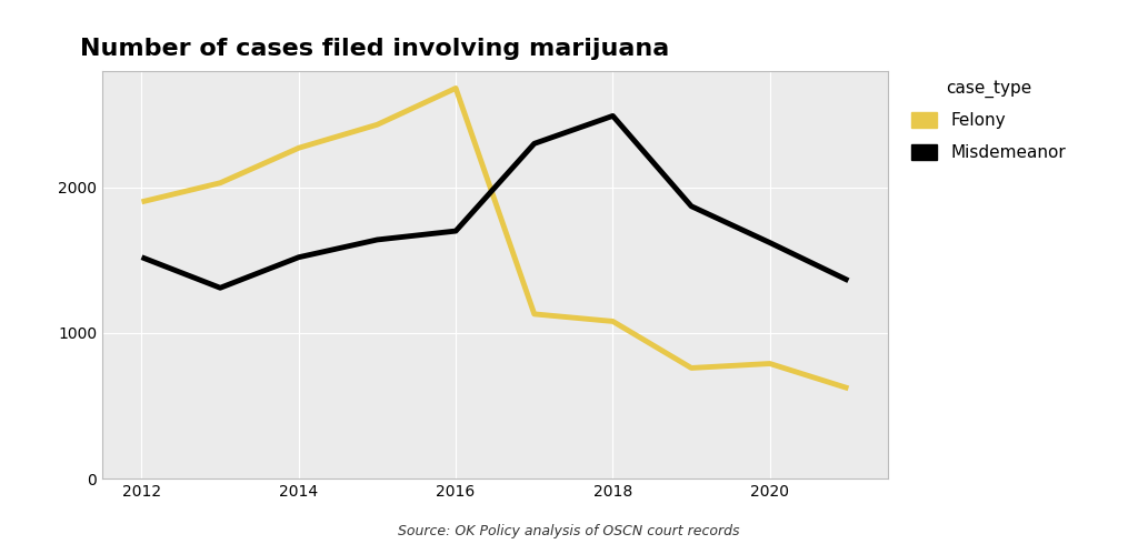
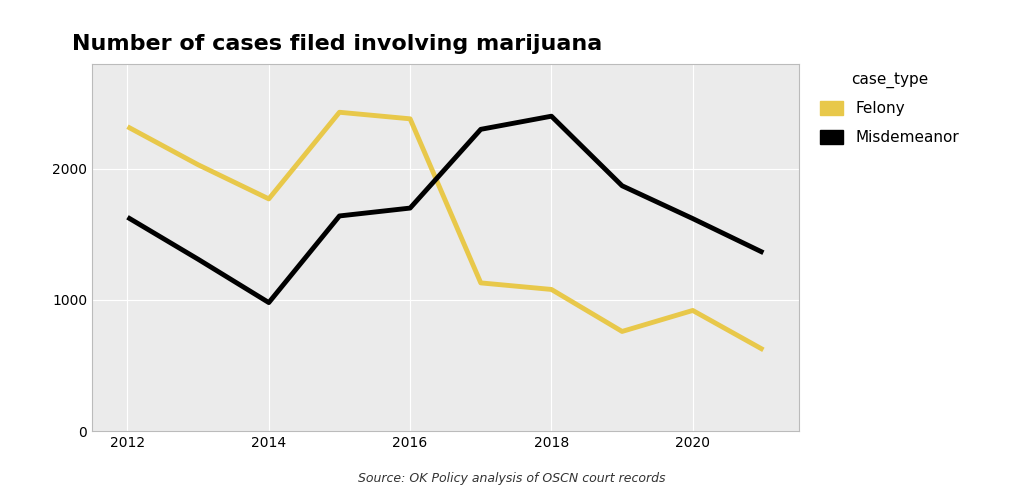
Felony/2012: 1900 -> 2320
Misdemeanor/2012: 1520 -> 1630
Felony/2014: 2270 -> 1770
Misdemeanor/2014: 1520 -> 980
Felony/2016: 2680 -> 2380
Misdemeanor/2018: 2490 -> 2400
Felony/2020: 790 -> 920
